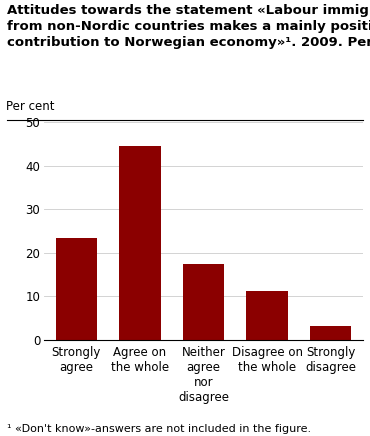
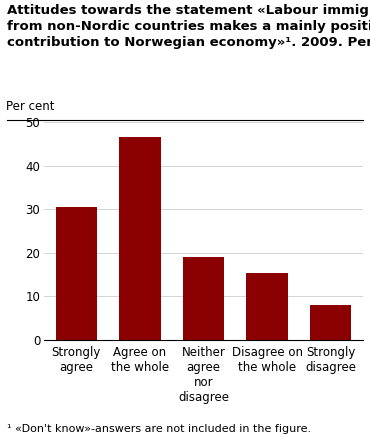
Strongly agree: 23.5 -> 30.5
Agree on the whole: 44.5 -> 46.5
Neither agree nor disagree: 17.5 -> 19.0
Disagree on the whole: 11.3 -> 15.5
Strongly disagree: 3.2 -> 8.0
